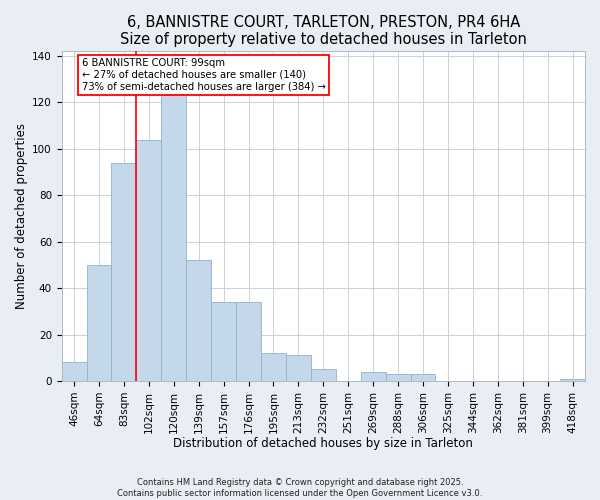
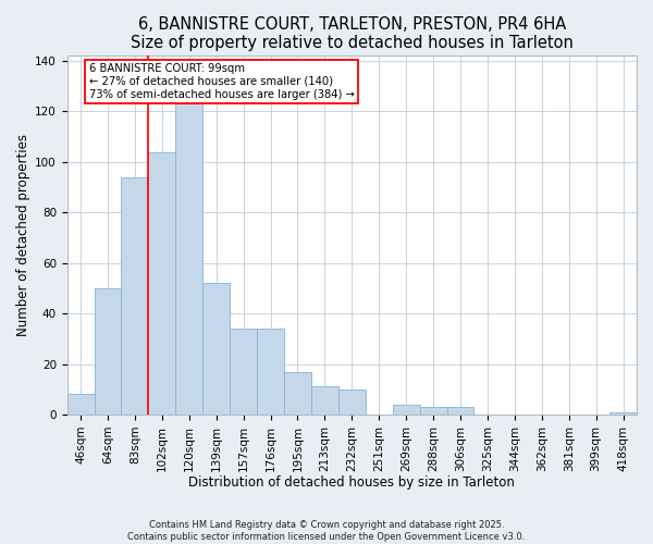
195sqm: 12 -> 17
232sqm: 5 -> 10
